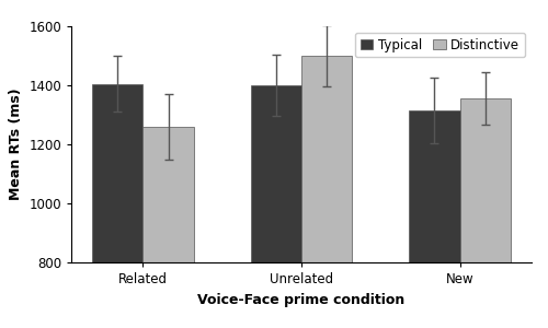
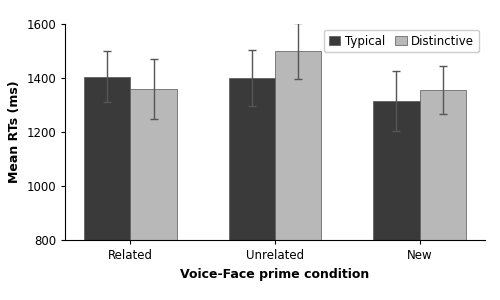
Distinctive/Related: 1260 -> 1360
